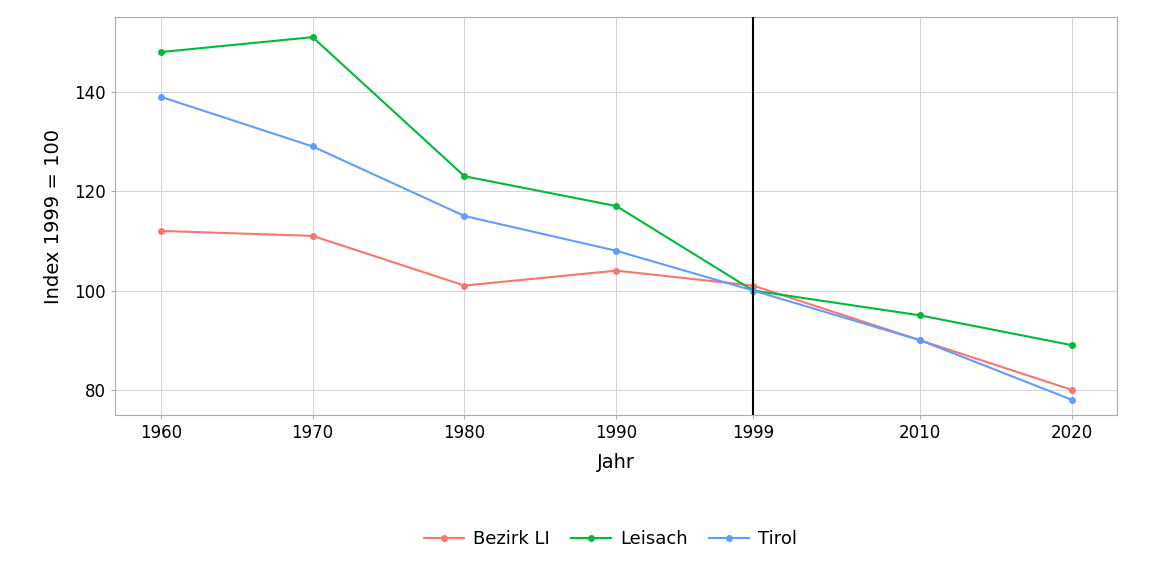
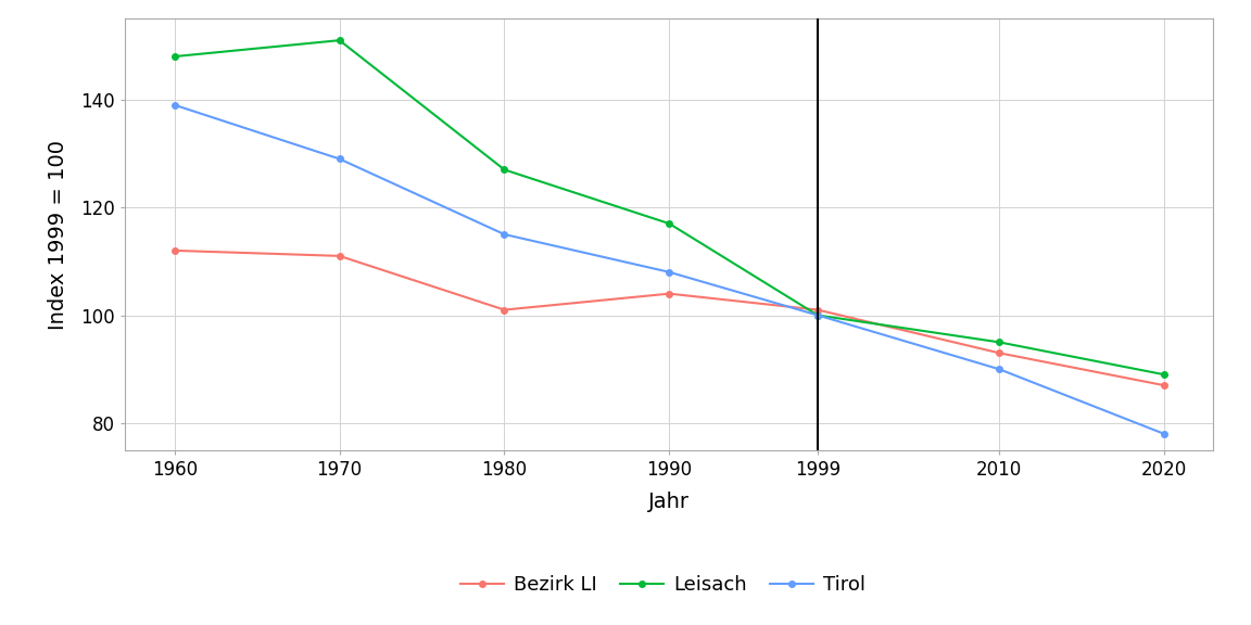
Leisach/1980: 123 -> 127
Bezirk LI/2010: 90 -> 93
Bezirk LI/2020: 80 -> 87
